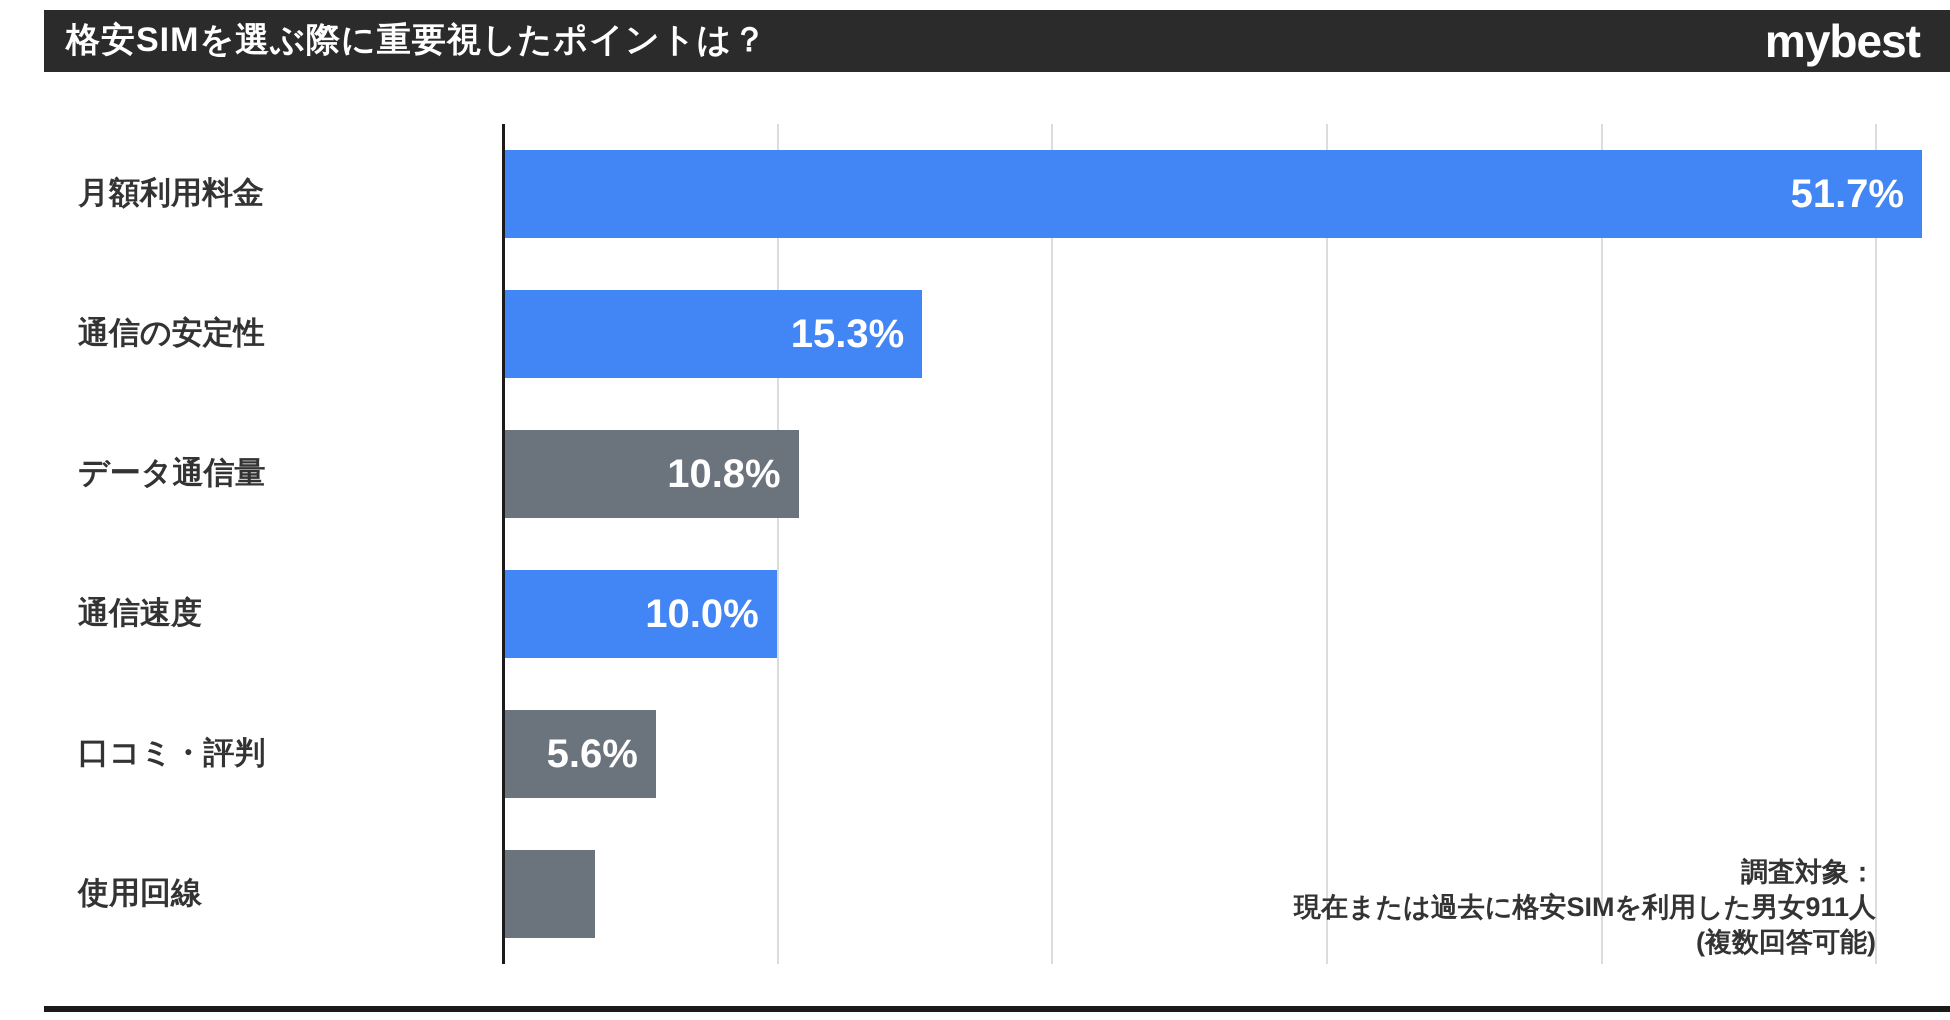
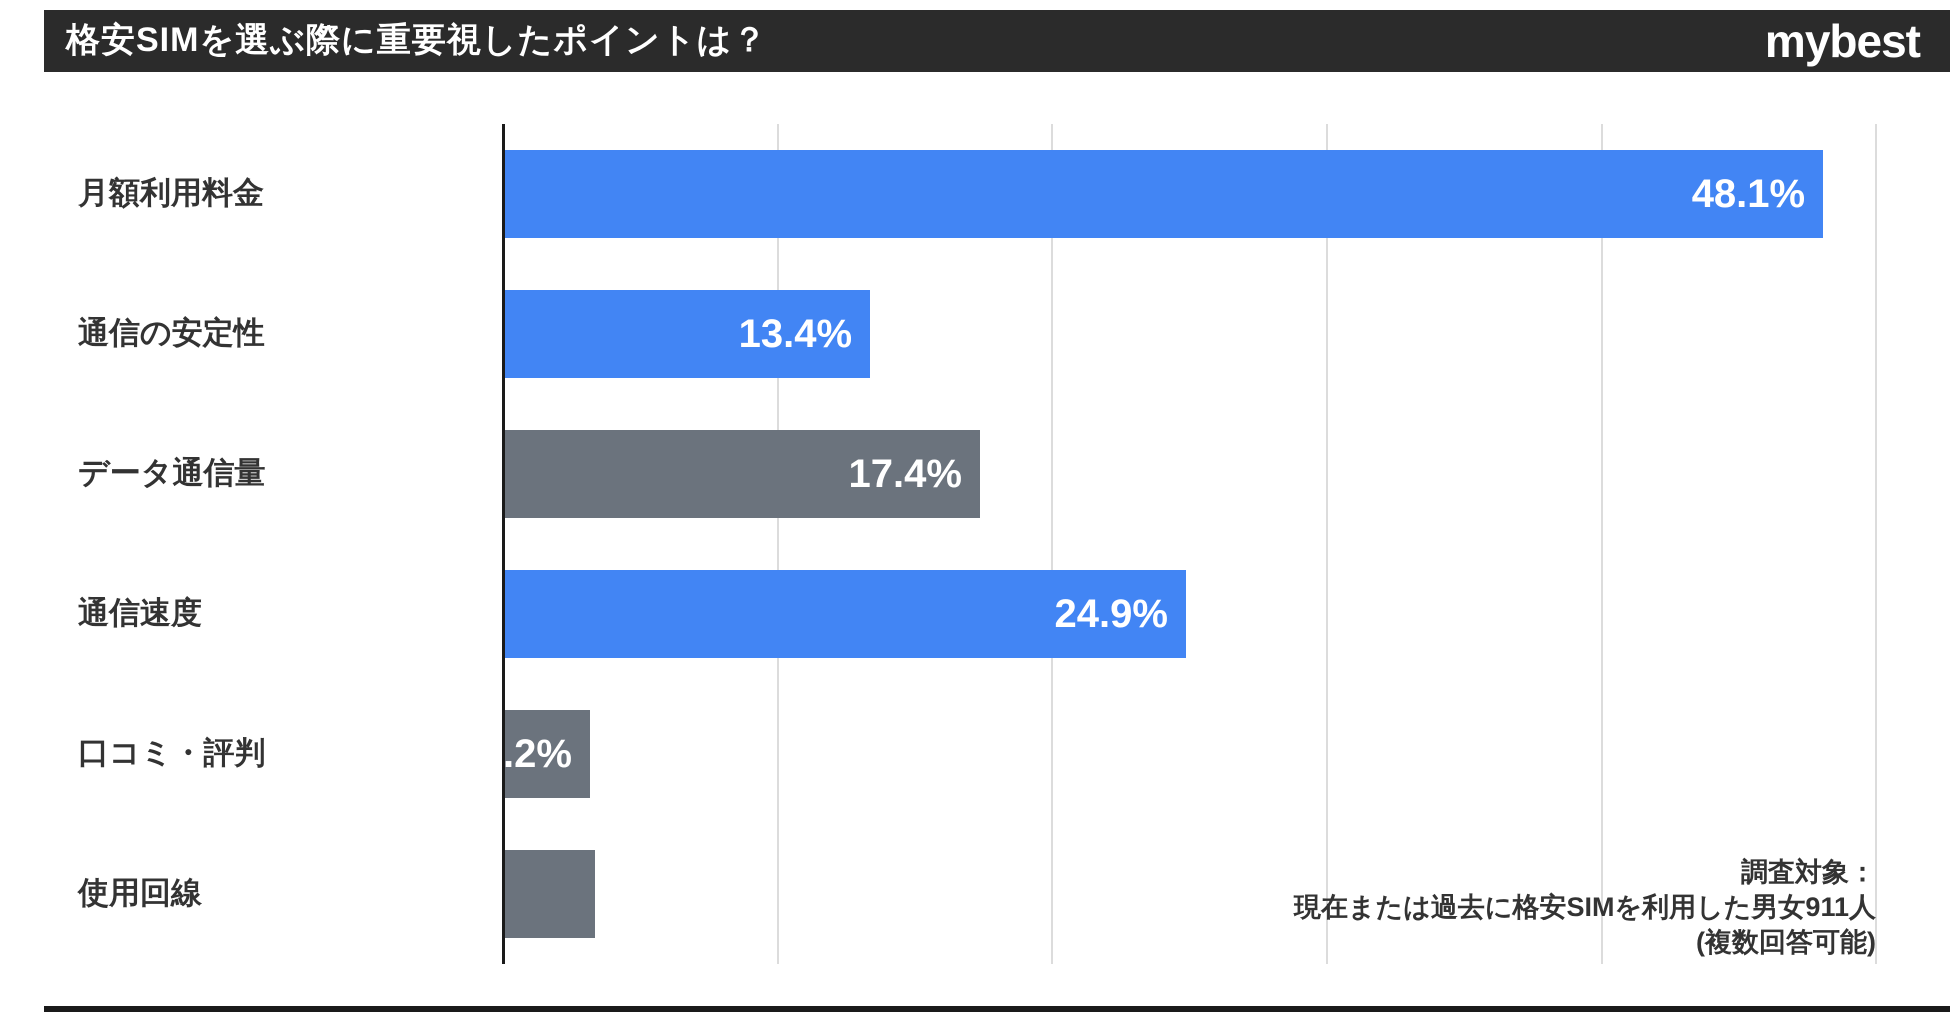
月額利用料金: 51.7% -> 48.1%
通信の安定性: 15.3% -> 13.4%
データ通信量: 10.8% -> 17.4%
通信速度: 10.0% -> 24.9%
口コミ・評判: 5.6% -> 3.2%
